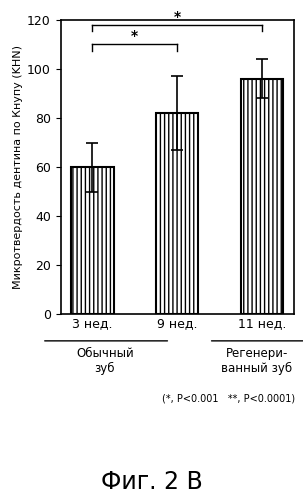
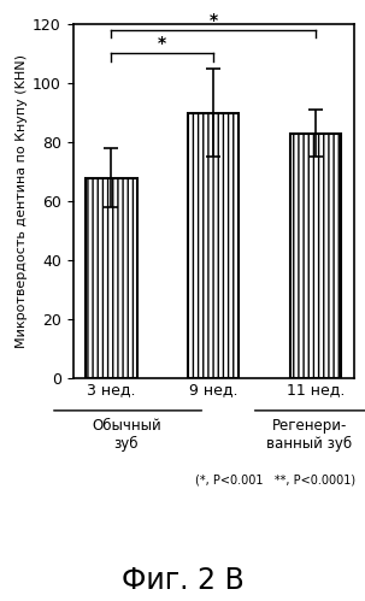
3 нед.: 60 -> 68
9 нед.: 82 -> 90
11 нед.: 96 -> 83
